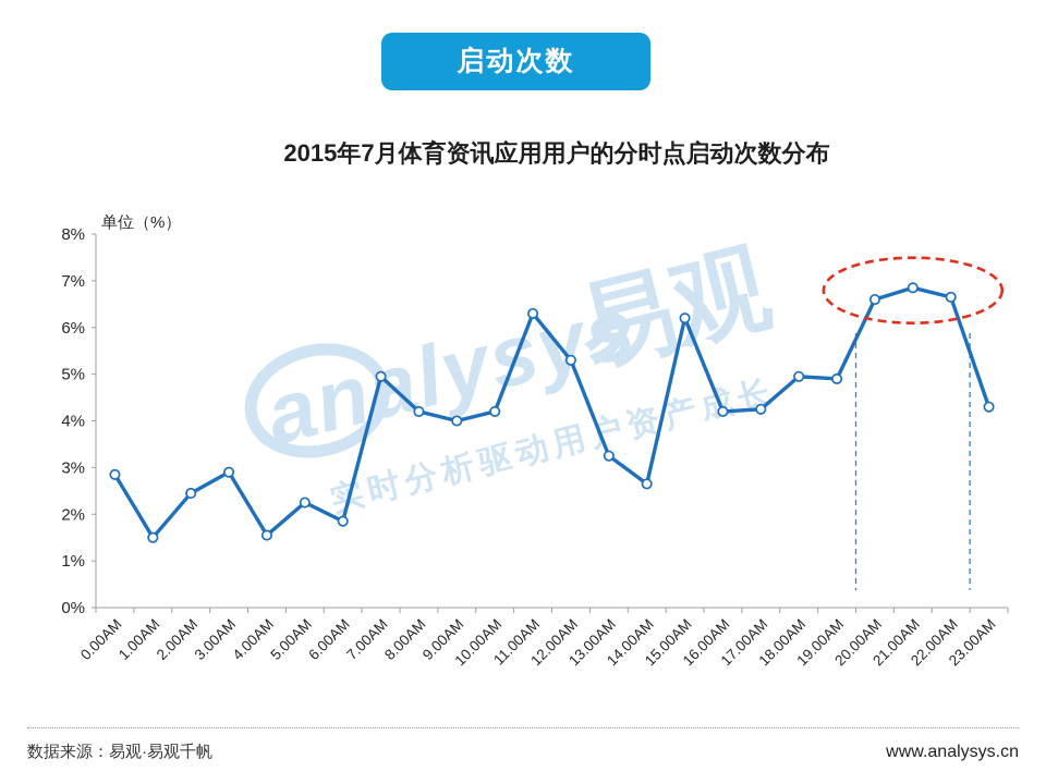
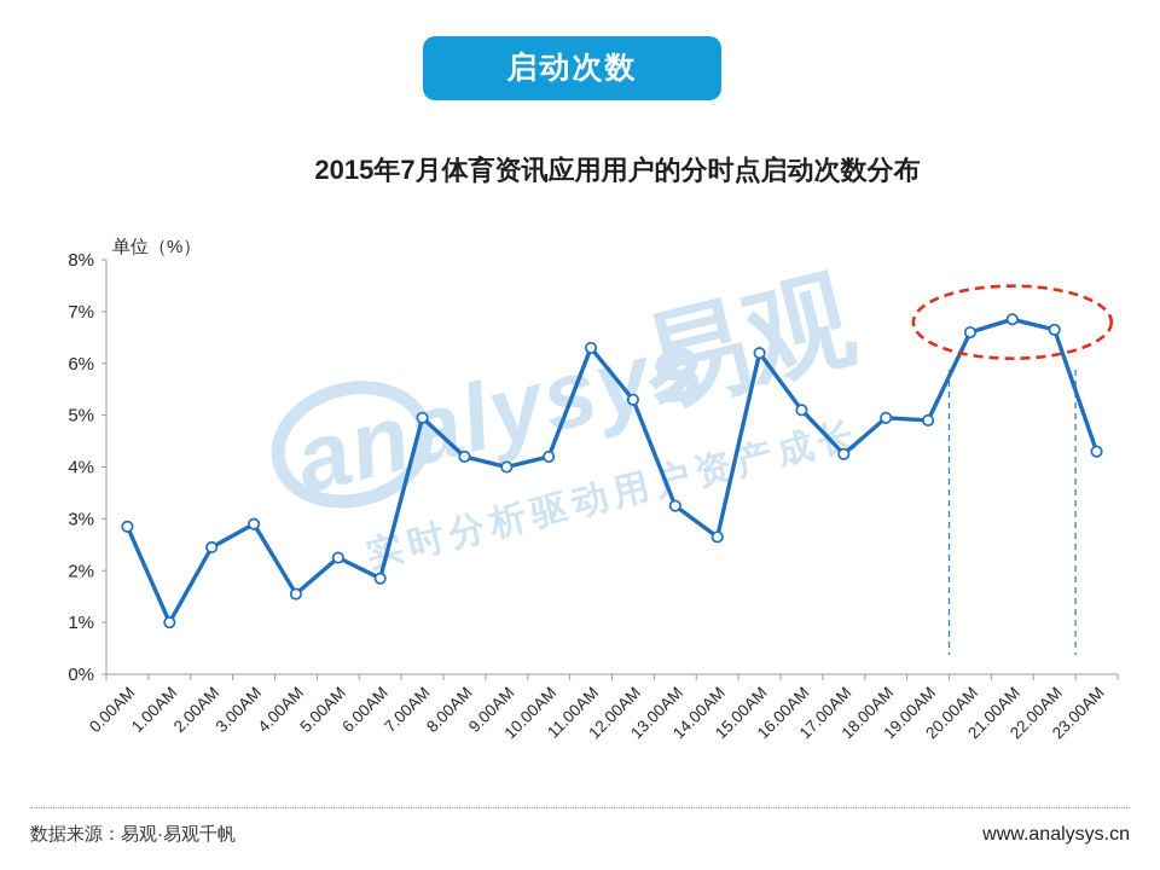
1.00AM: 1.5% -> 1.0%
16.00AM: 4.2% -> 5.1%
